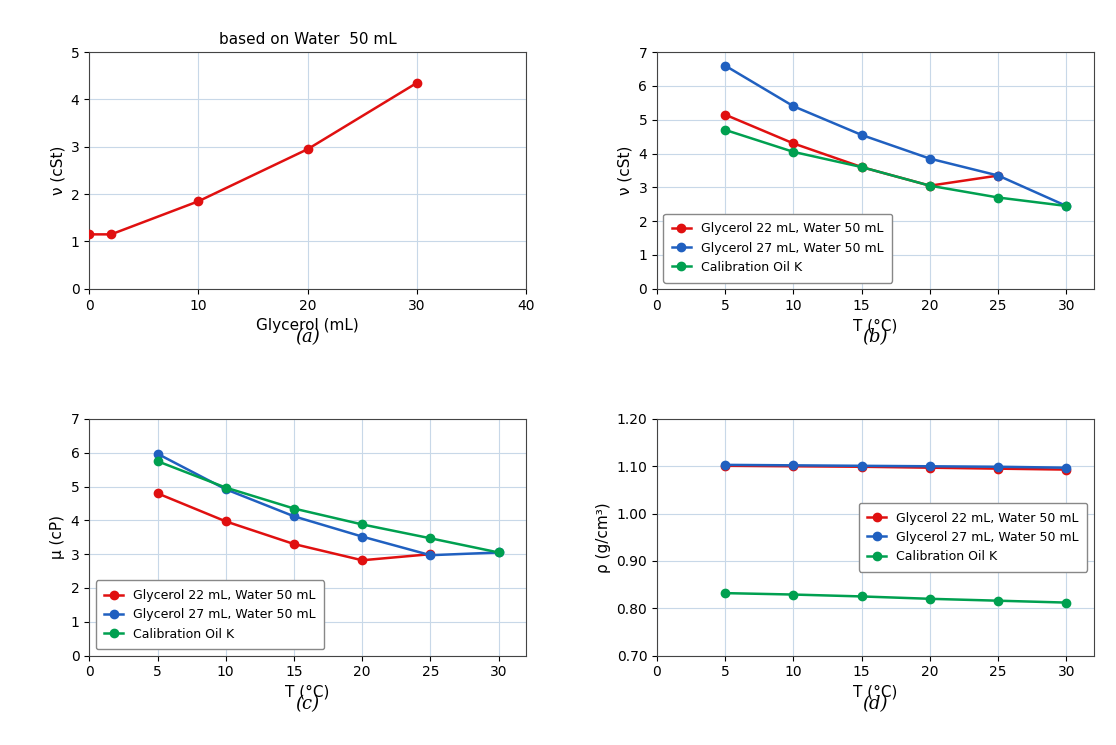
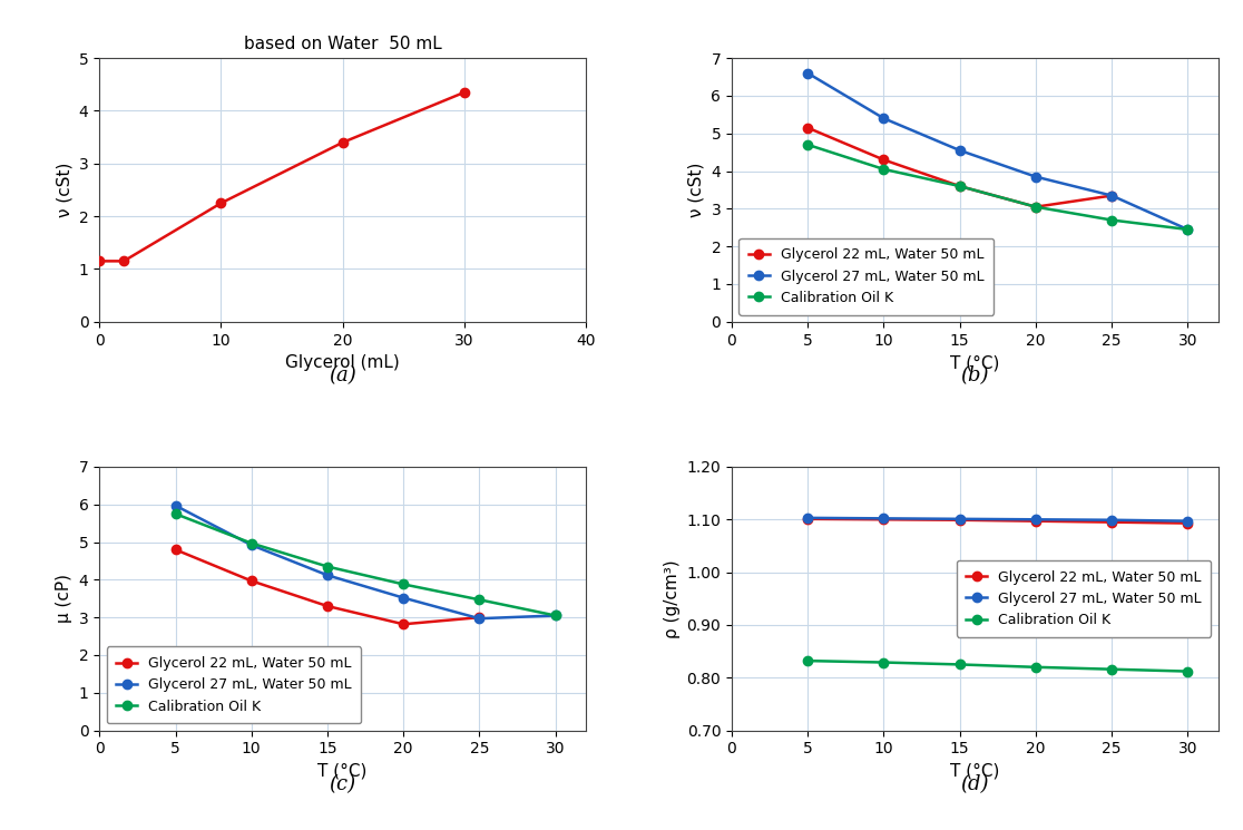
based on Water 50 mL/10: 1.85 -> 2.25
based on Water 50 mL/20: 2.95 -> 3.40
